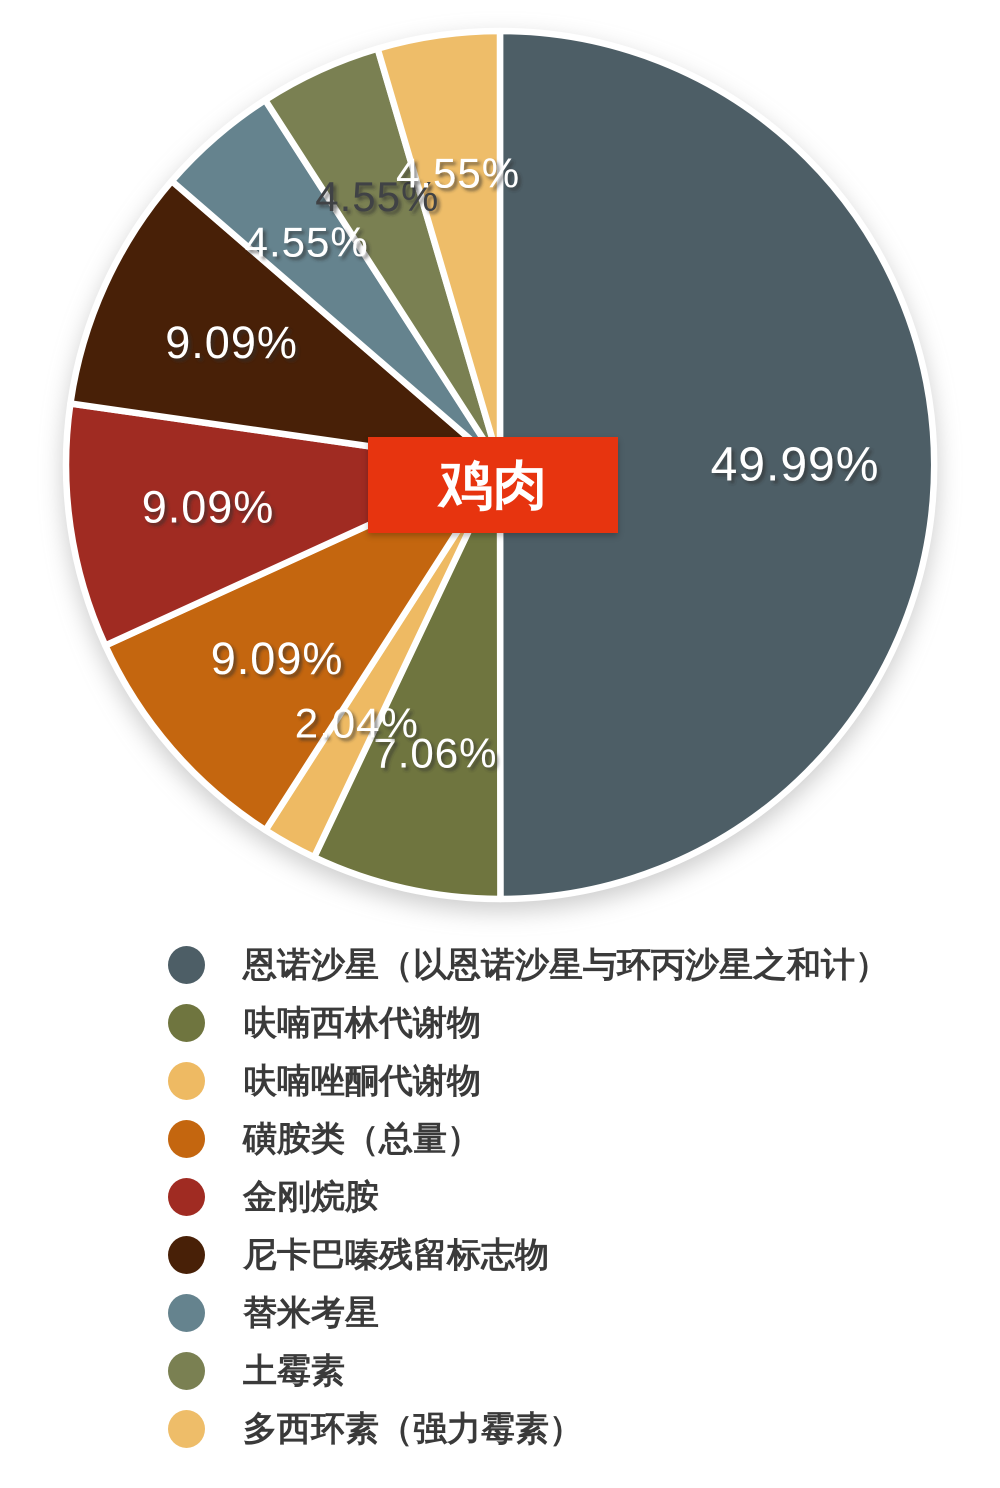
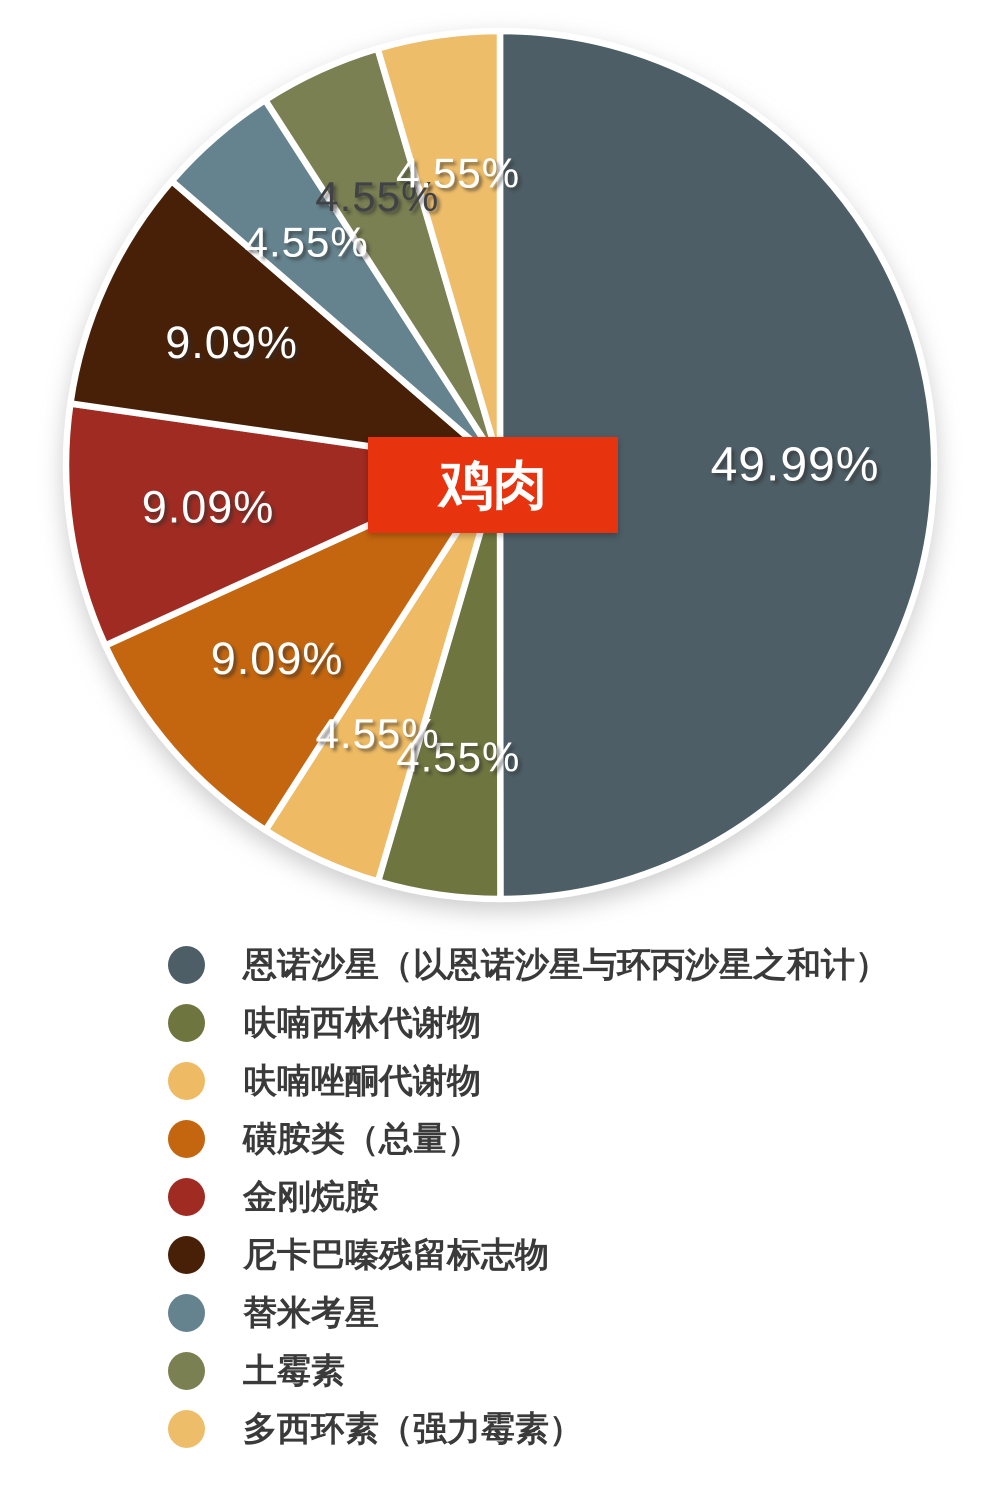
呋喃西林代谢物: 7.06% -> 4.55%
呋喃唑酮代谢物: 2.04% -> 4.55%
